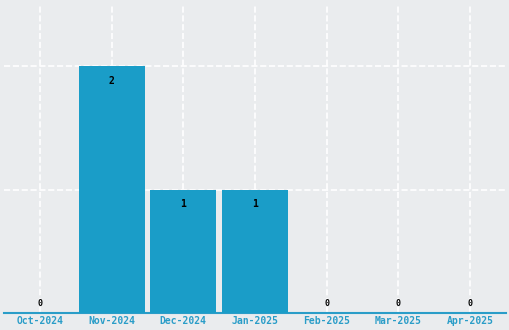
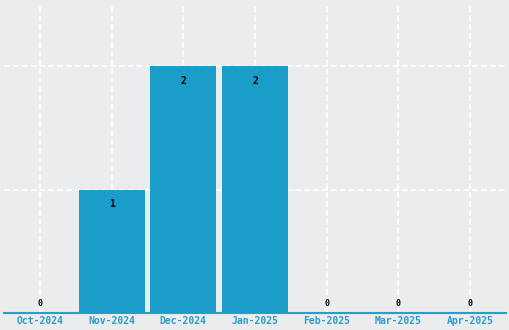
Nov-2024: 2 -> 1
Dec-2024: 1 -> 2
Jan-2025: 1 -> 2
